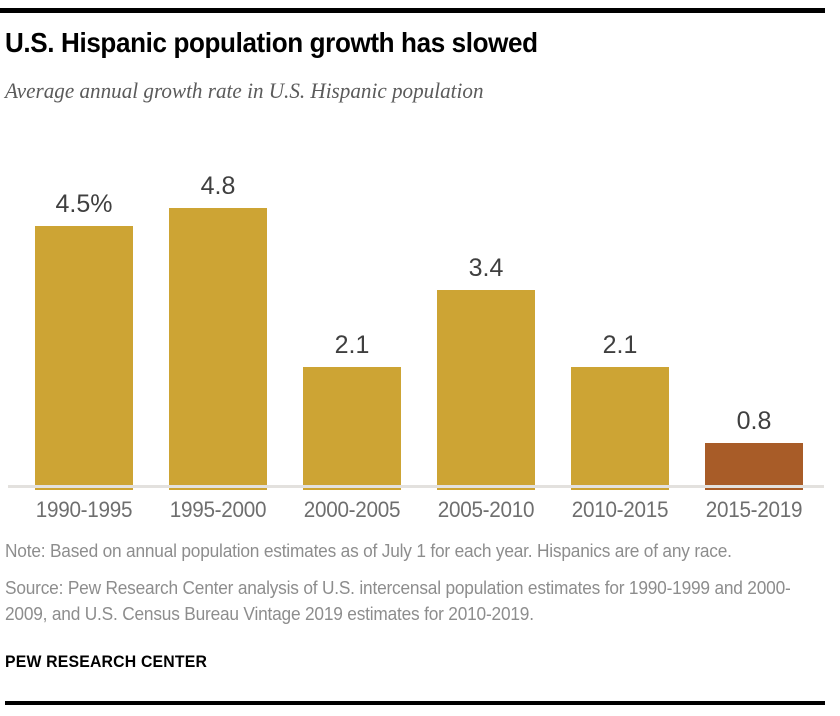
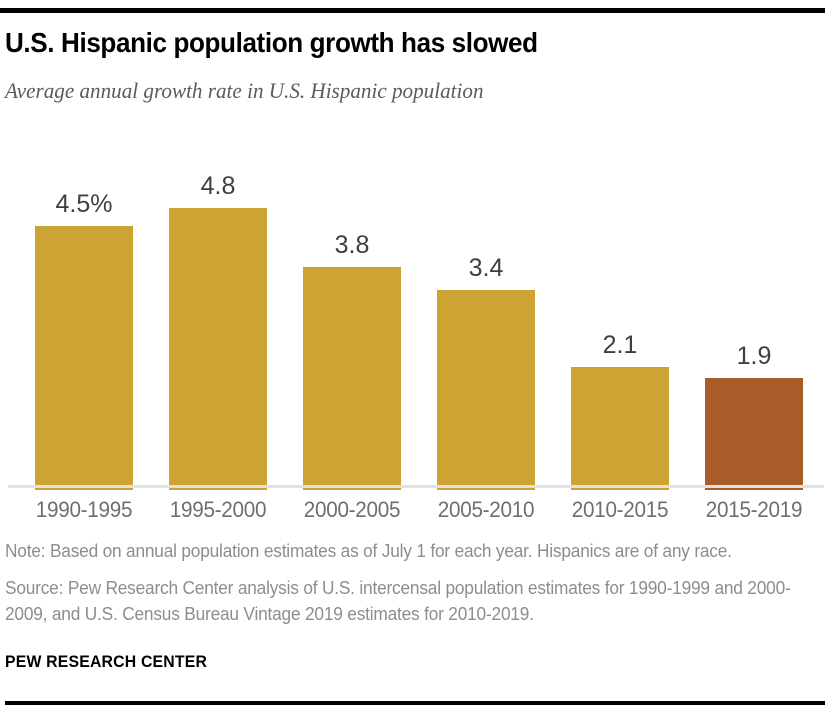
2000-2005: 2.1 -> 3.8
2015-2019: 0.8 -> 1.9
